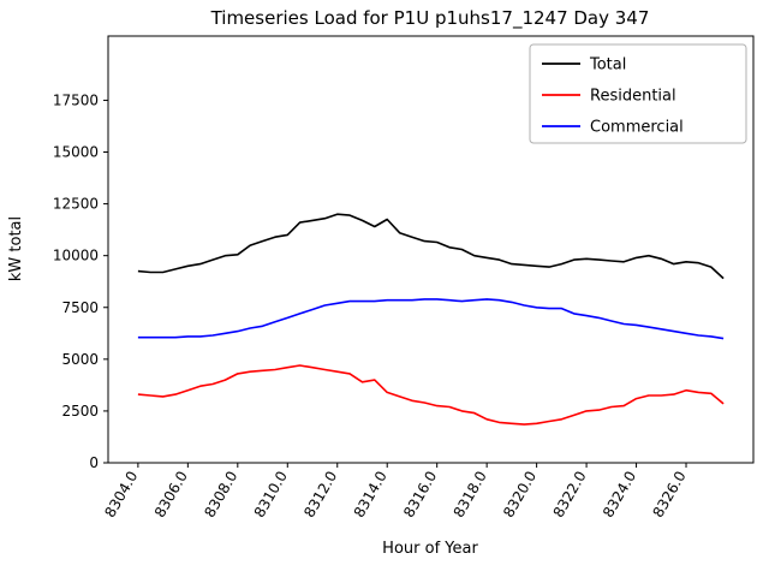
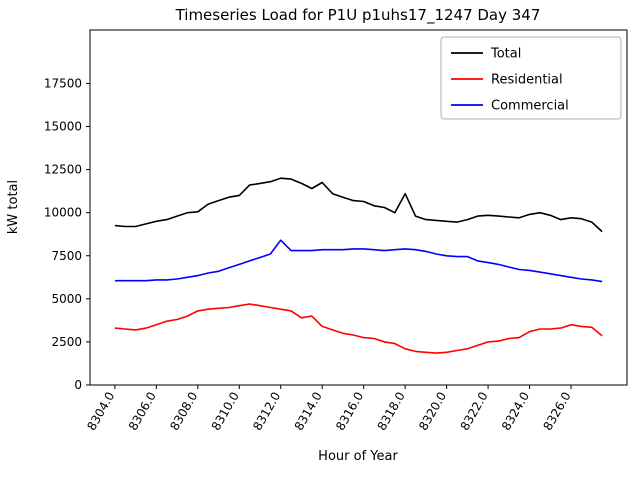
Commercial/8312.0: 7700 -> 8400
Total/8318.0: 9900 -> 11100
